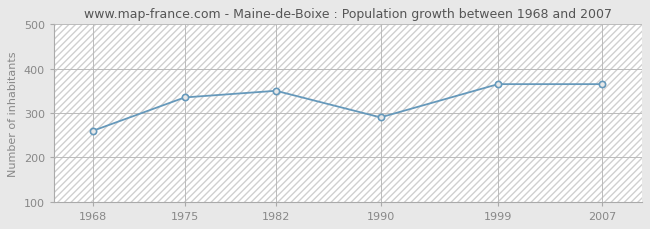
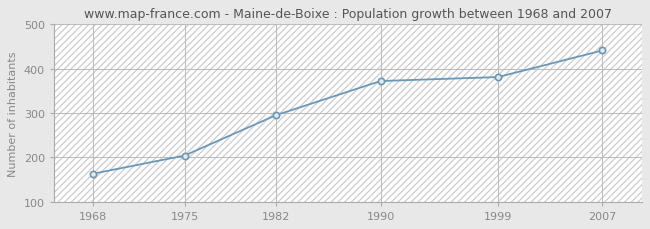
1968: 260 -> 163
1975: 335 -> 204
1982: 350 -> 295
1990: 290 -> 372
1999: 365 -> 381
2007: 365 -> 441
